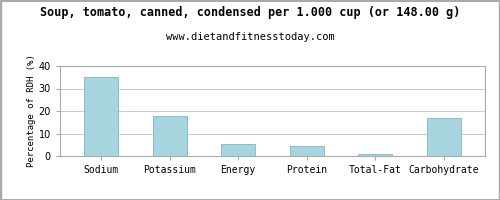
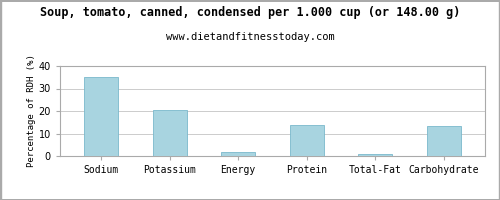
Potassium: 18.0 -> 20.5
Energy: 5.5 -> 2.0
Protein: 4.5 -> 14.0
Carbohydrate: 17.0 -> 13.5
